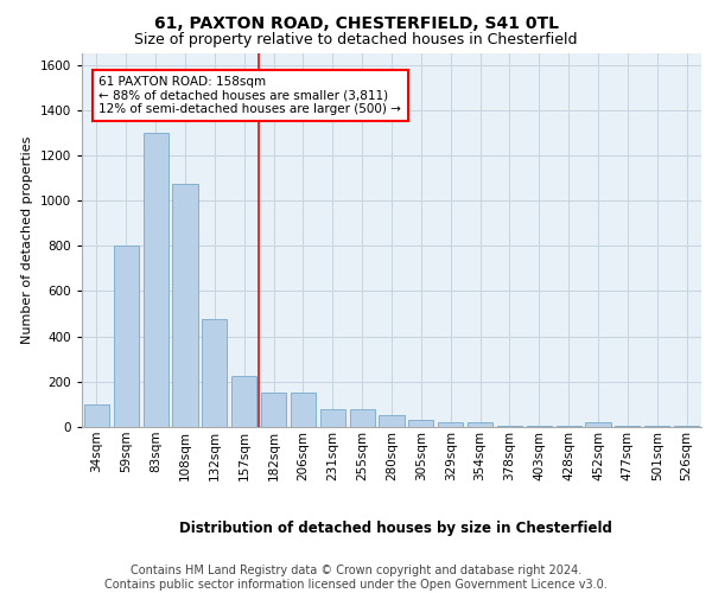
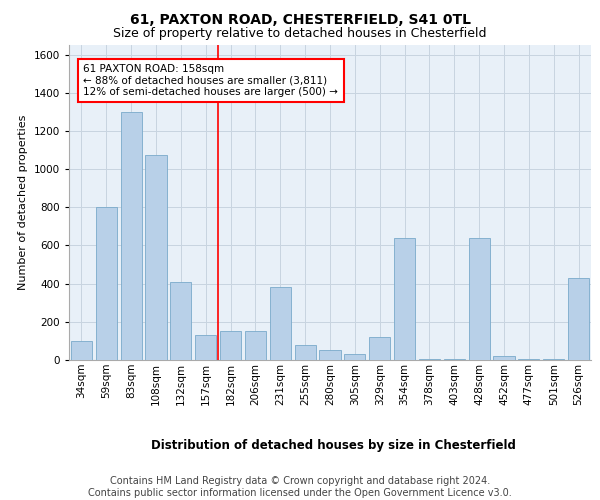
132sqm: 480 -> 410
157sqm: 220 -> 130
231sqm: 80 -> 380
329sqm: 20 -> 120
354sqm: 20 -> 640
428sqm: 0 -> 640
526sqm: 0 -> 430
